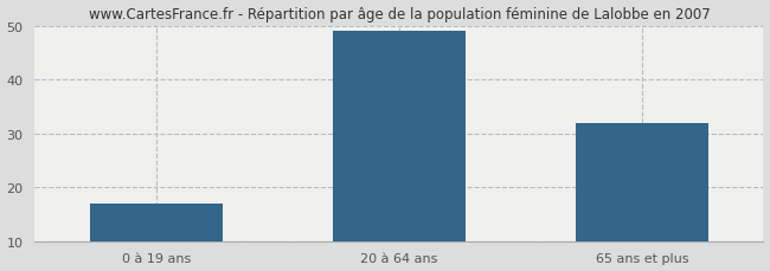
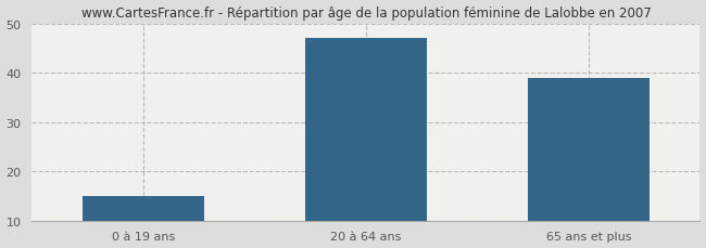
0 à 19 ans: 17 -> 15
20 à 64 ans: 49 -> 47
65 ans et plus: 32 -> 39
